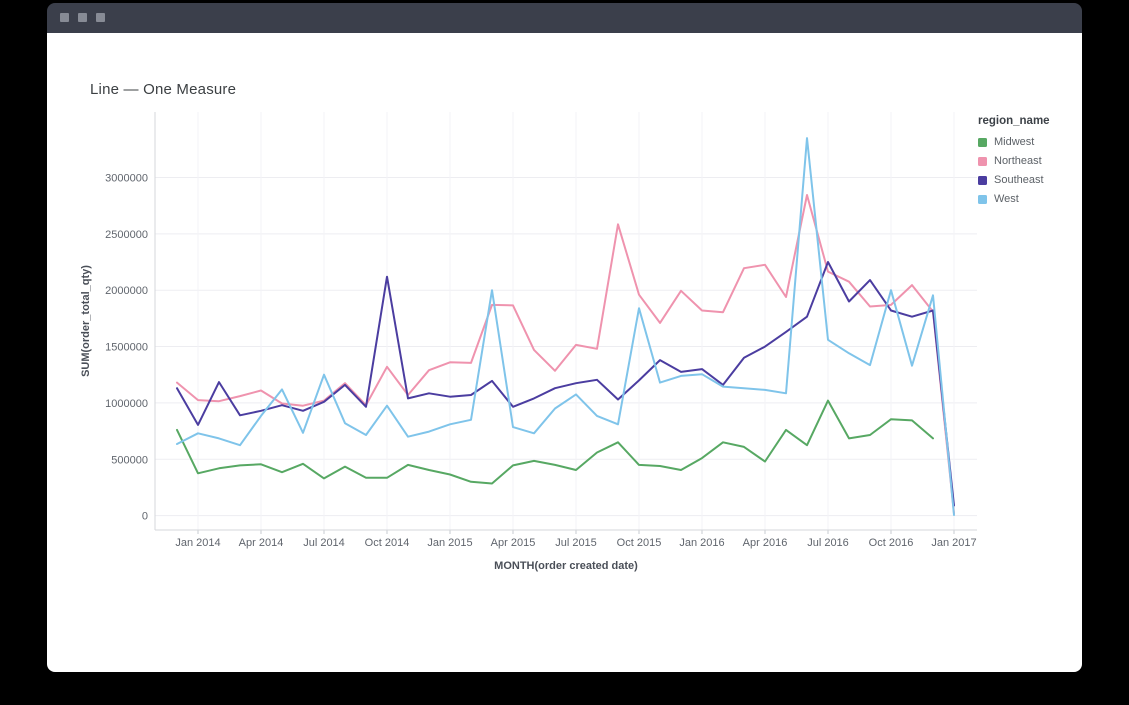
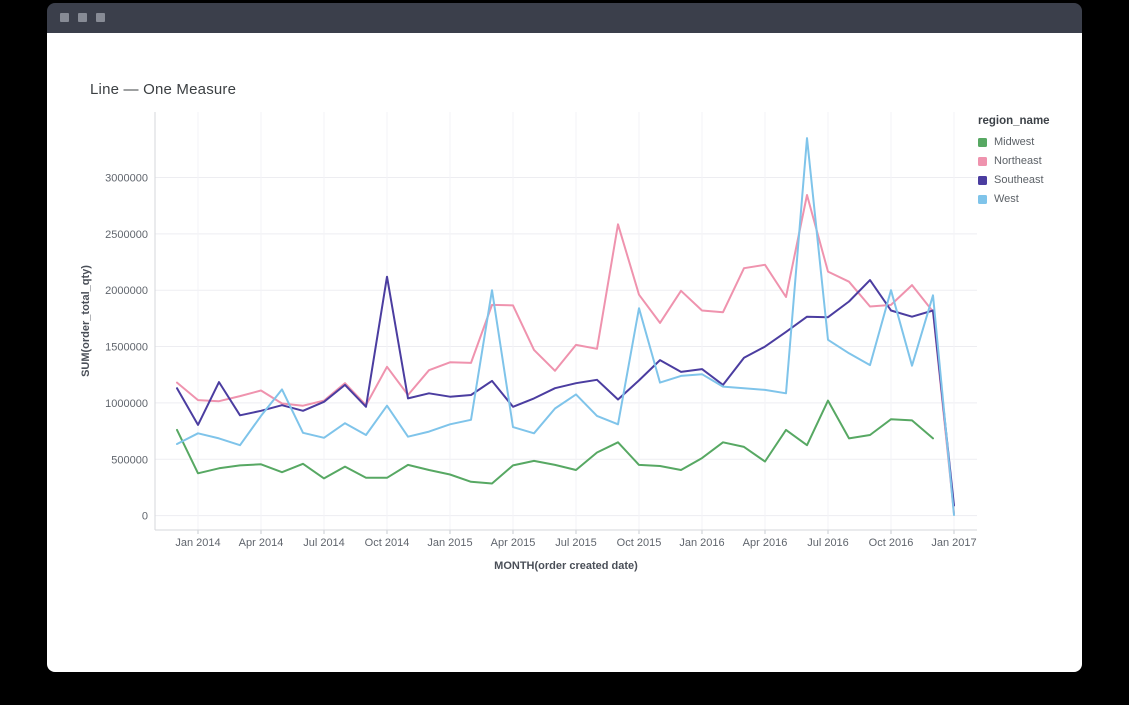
West/Jul 2014: 1250000 -> 690000
Southeast/Jul 2016: 2250000 -> 1760000
